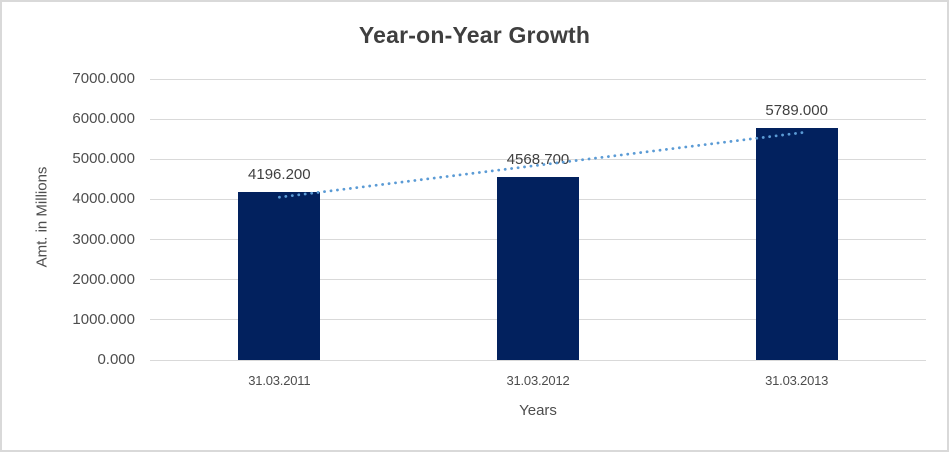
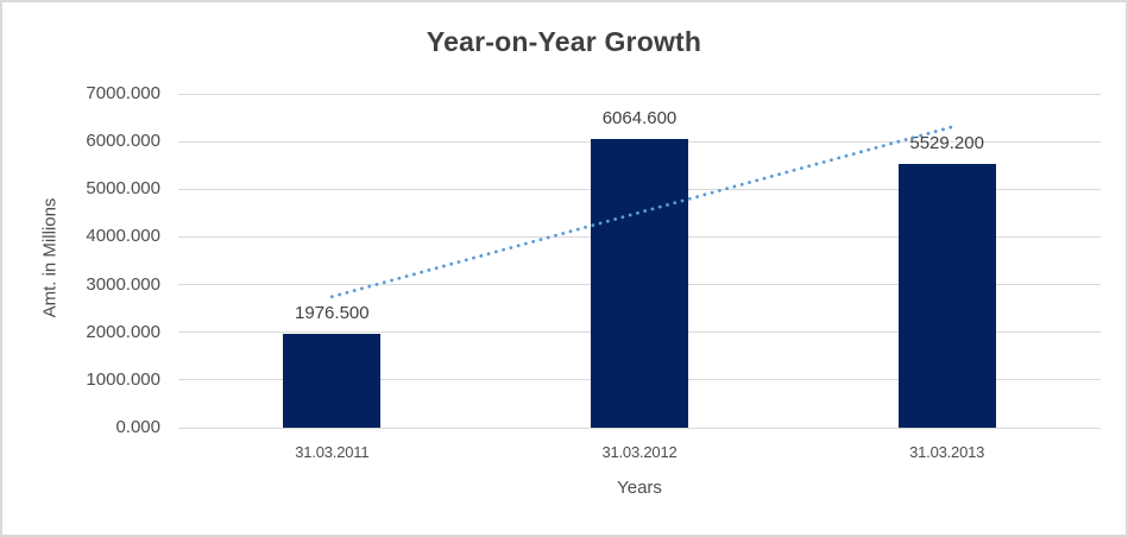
31.03.2011: 4196.200 -> 1976.500
31.03.2012: 4568.700 -> 6064.600
31.03.2013: 5789.000 -> 5529.200
